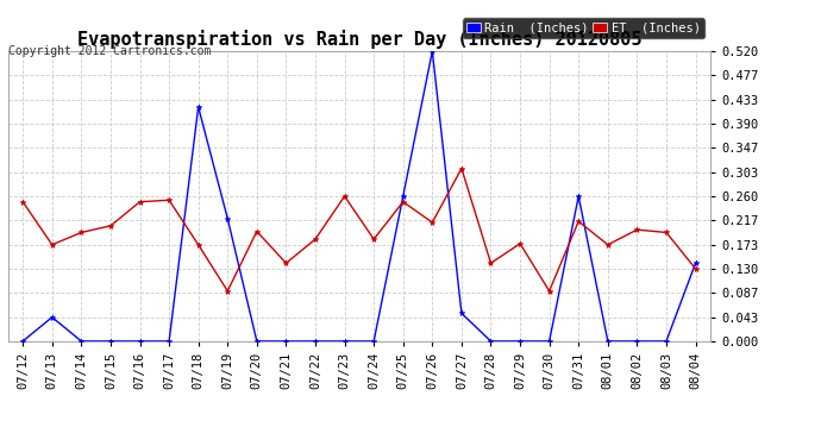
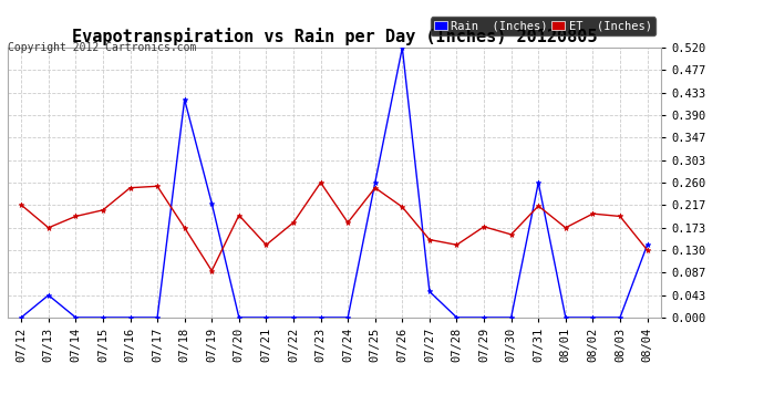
ET (Inches)/07/12: 0.250 -> 0.217
ET (Inches)/07/27: 0.310 -> 0.150
ET (Inches)/07/30: 0.090 -> 0.160
